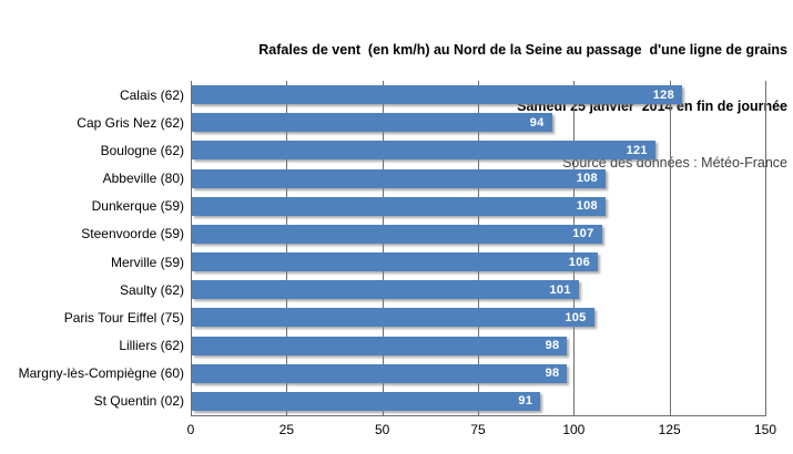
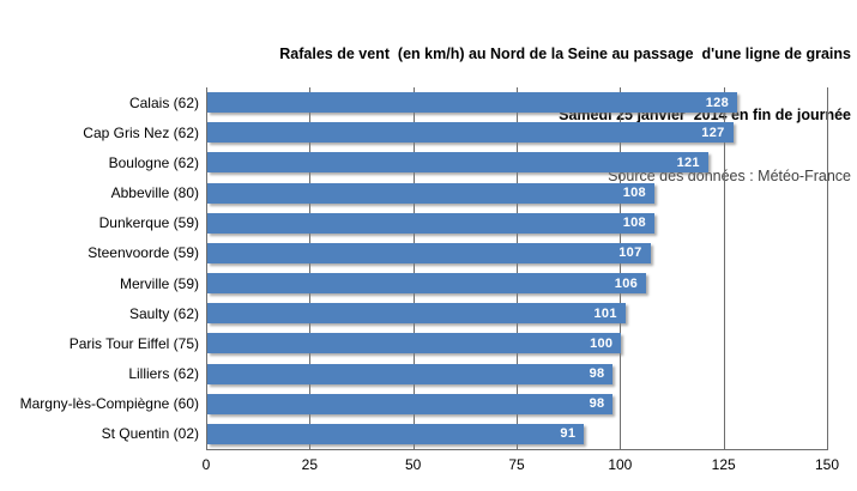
Cap Gris Nez (62): 94 -> 127
Paris Tour Eiffel (75): 105 -> 100
